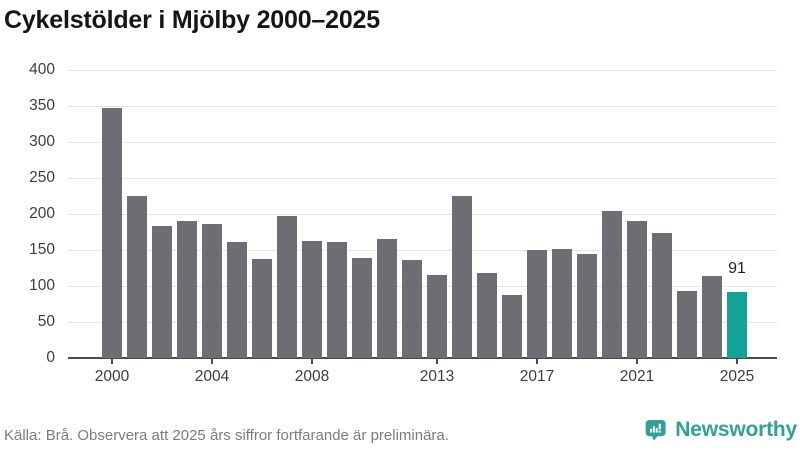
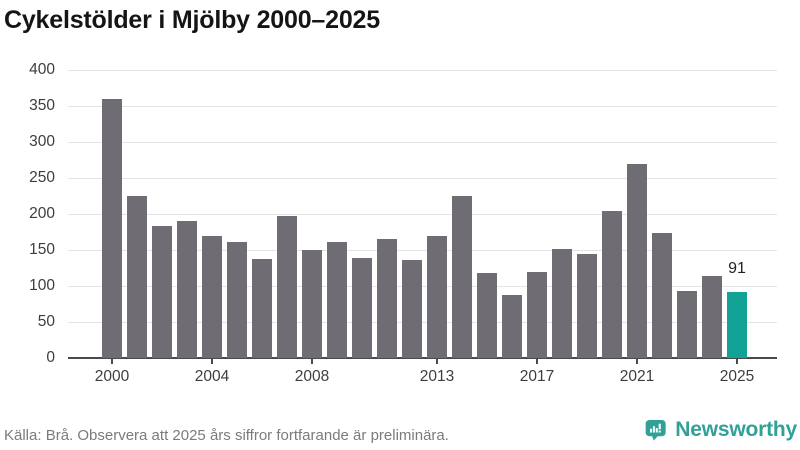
2000: 350 -> 360
2004: 190 -> 170
2008: 160 -> 150
2013: 120 -> 170
2017: 150 -> 120
2021: 190 -> 270
